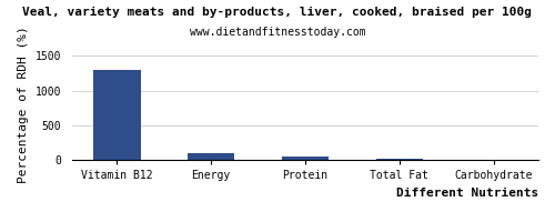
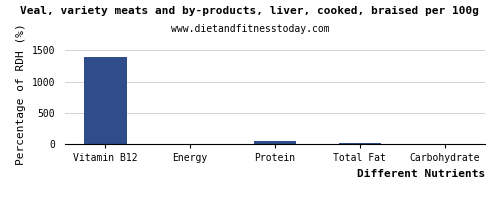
Vitamin B12: 1300 -> 1390
Energy: 100 -> 0
